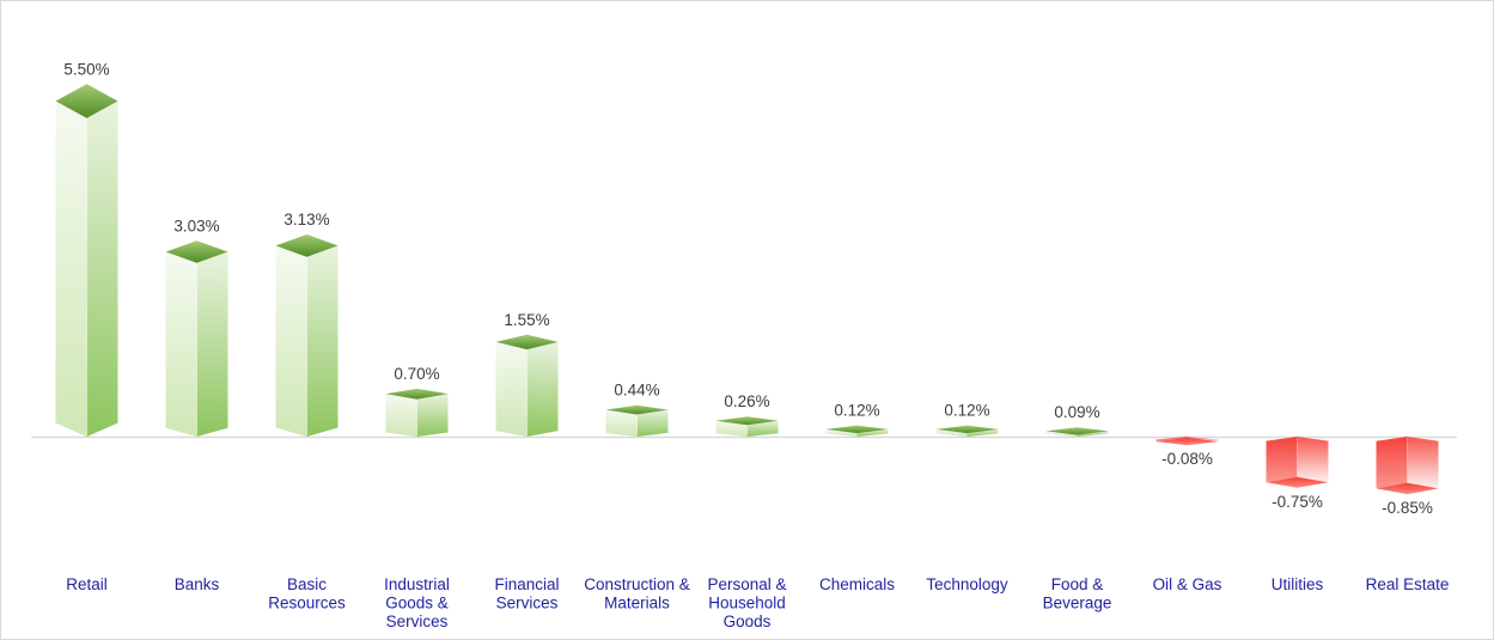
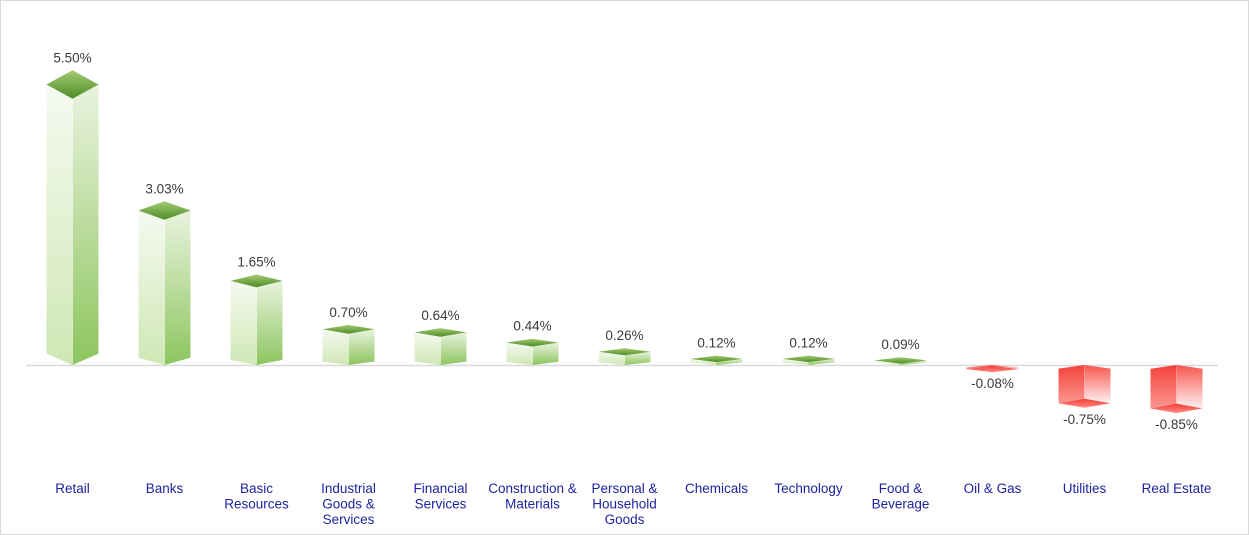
Basic Resources: 3.13% -> 1.65%
Financial Services: 1.55% -> 0.64%
